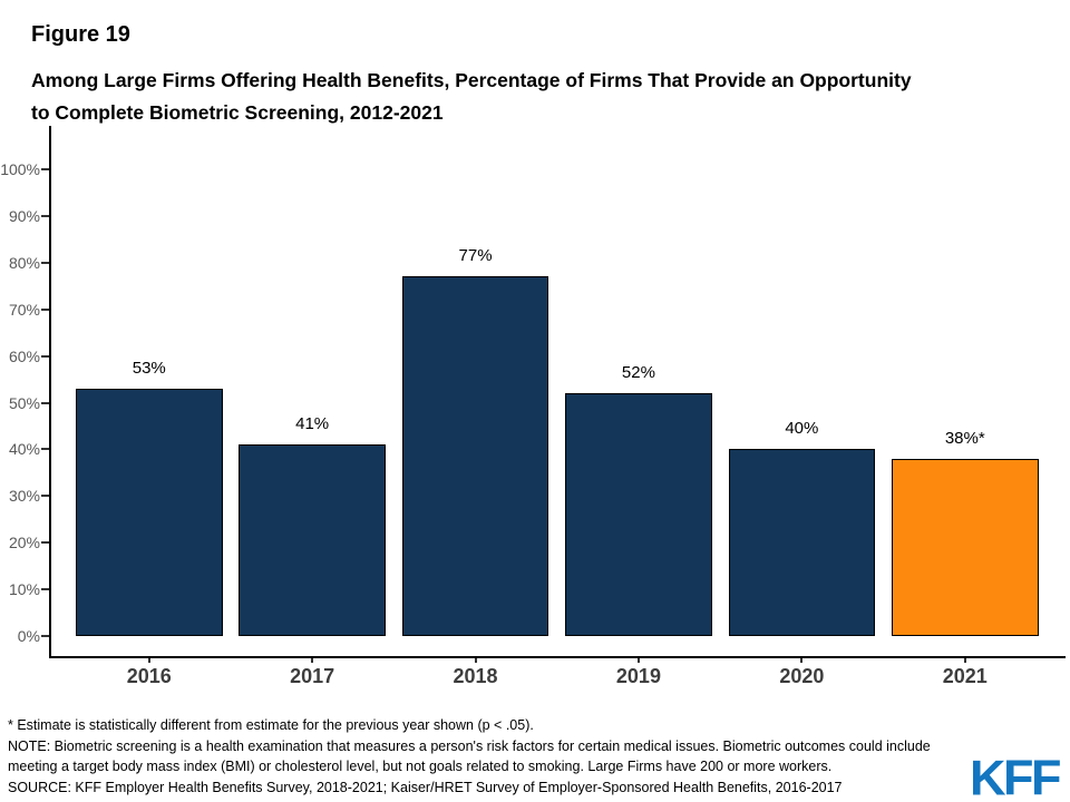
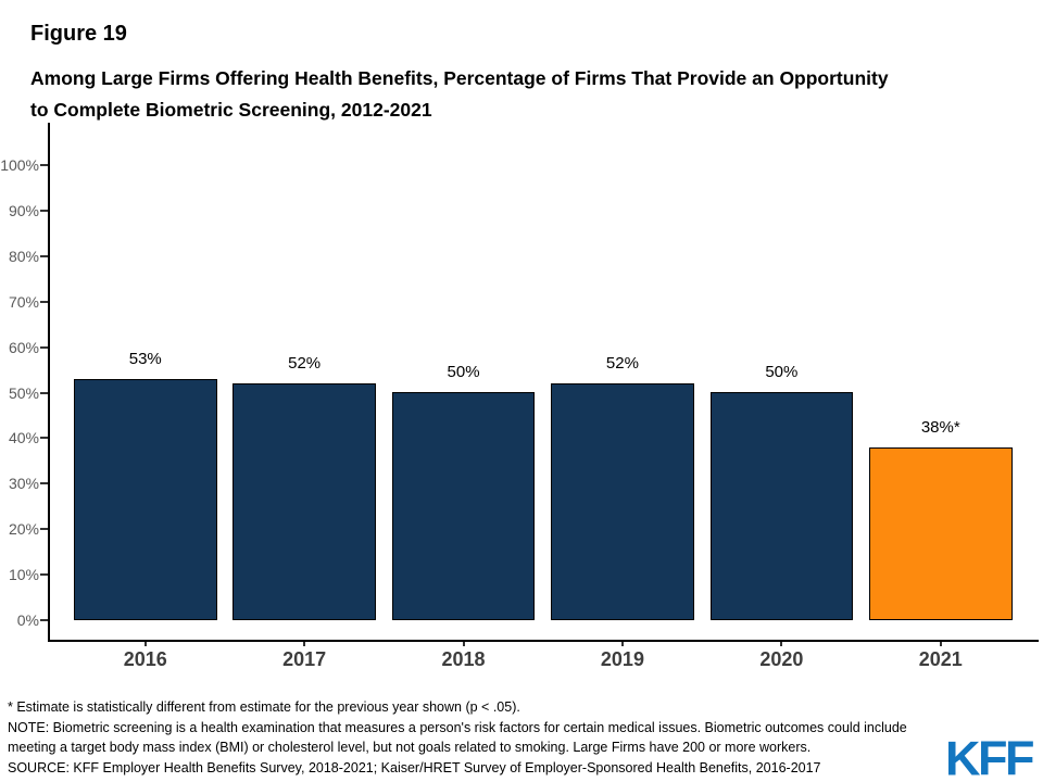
2017: 41% -> 52%
2018: 77% -> 50%
2020: 40% -> 50%
